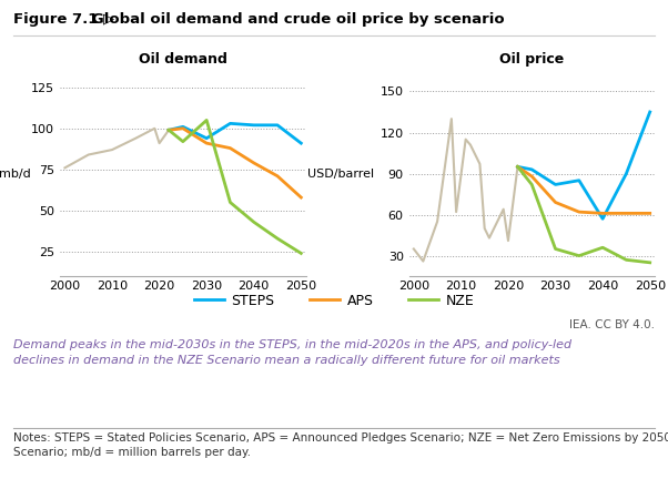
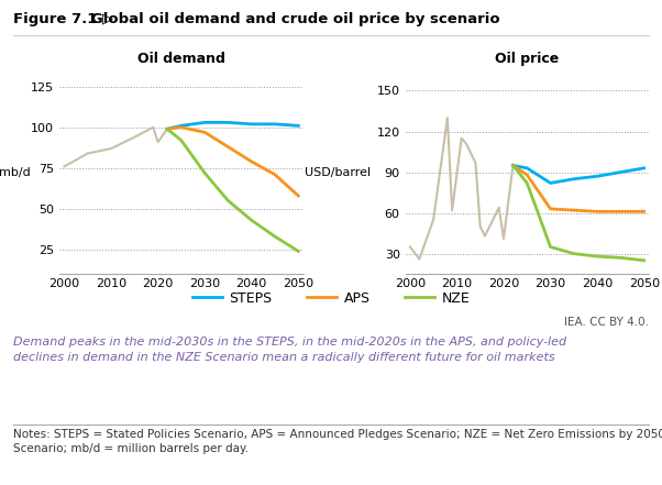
Oil demand/STEPS/2030: 94 -> 103
Oil demand/APS/2030: 91 -> 97
Oil demand/NZE/2030: 105 -> 72
Oil demand/STEPS/2050: 91 -> 101
Oil price/APS/2030: 69 -> 63
Oil price/STEPS/2040: 57 -> 87
Oil price/NZE/2040: 36 -> 28
Oil price/STEPS/2050: 135 -> 93
